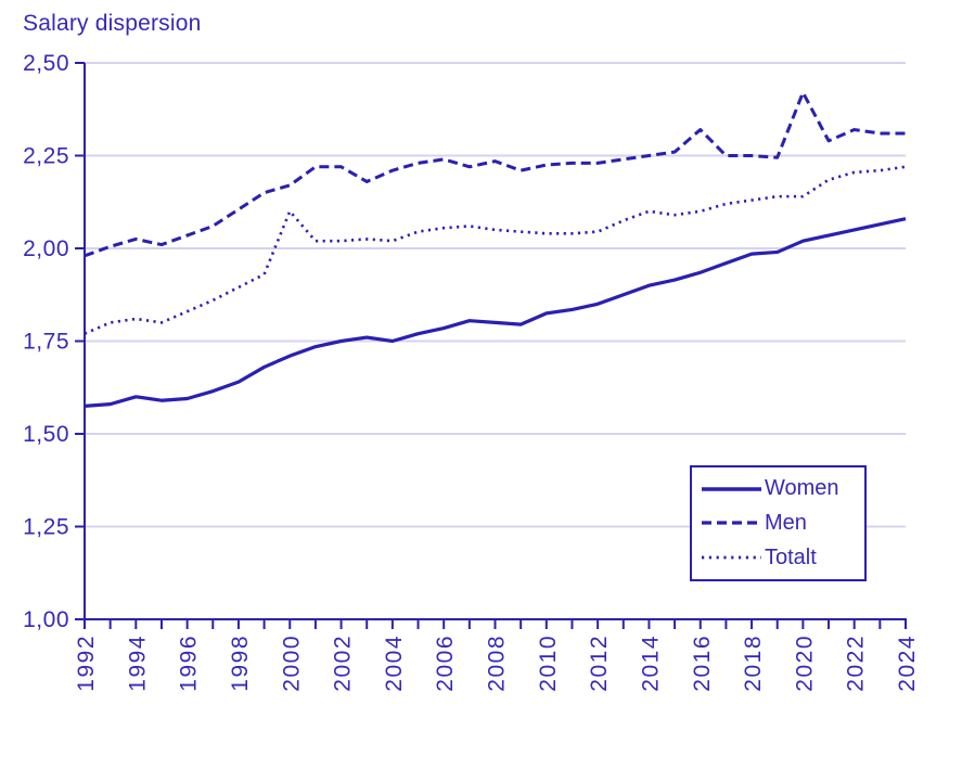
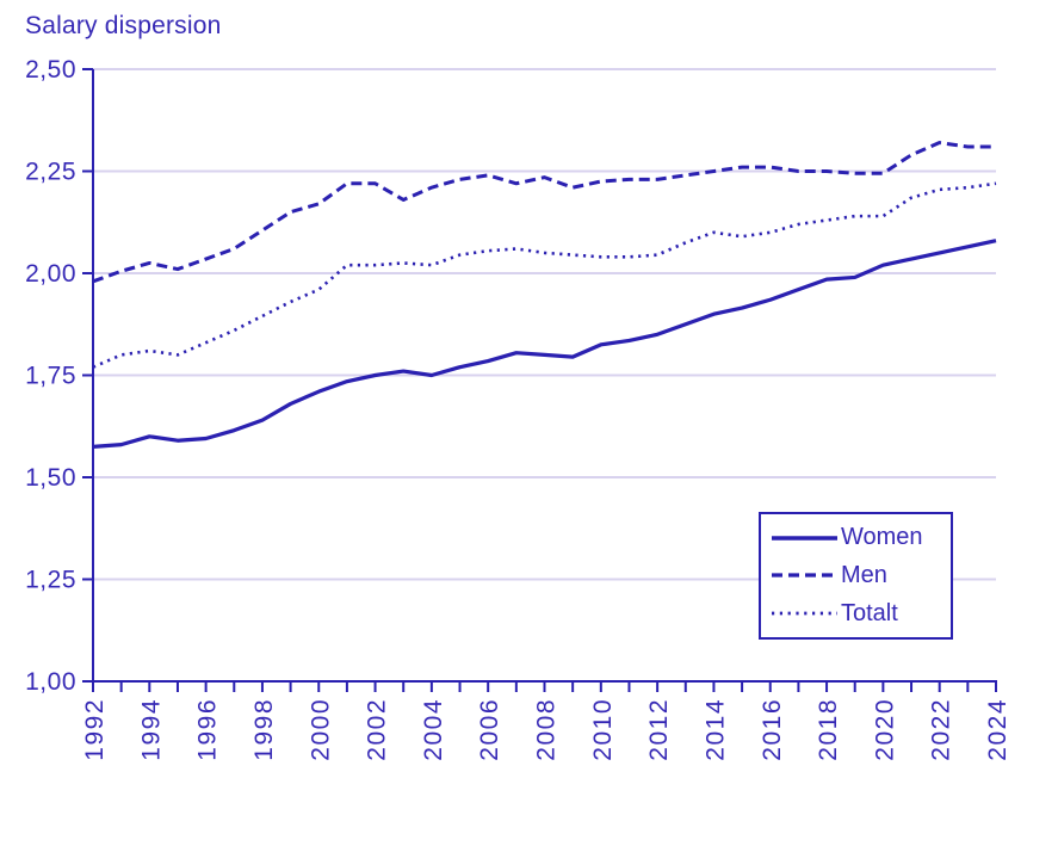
Totalt/2000: 2,10 -> 1,96
Men/2016: 2,32 -> 2,26
Men/2020: 2,42 -> 2,25
